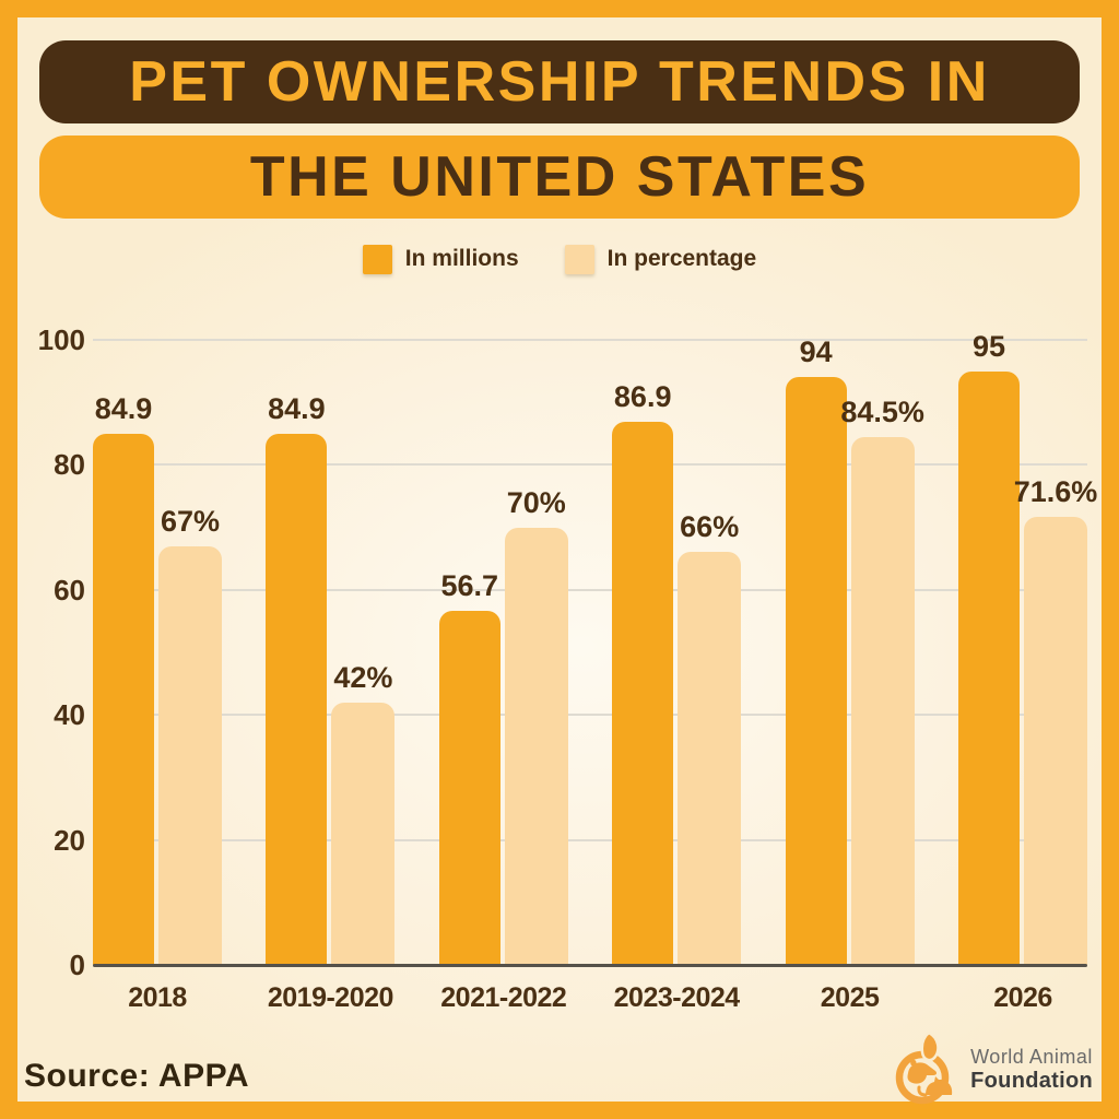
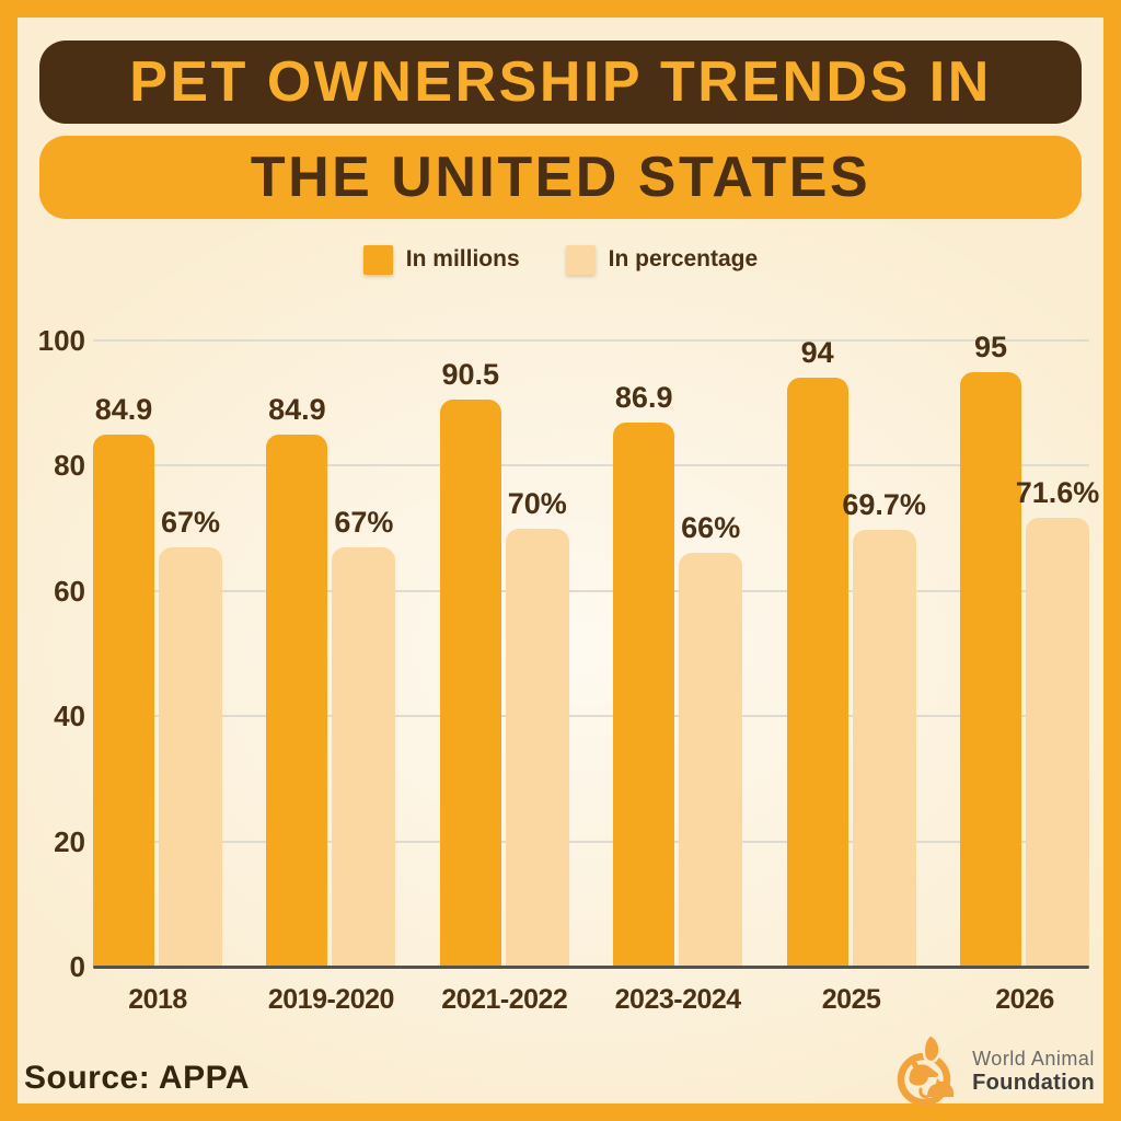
In percentage/2019-2020: 42% -> 67%
In millions/2021-2022: 56.7 -> 90.5
In percentage/2025: 84.5% -> 69.7%
